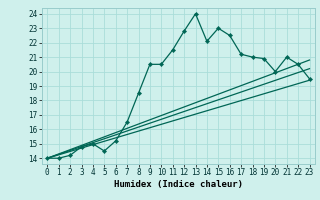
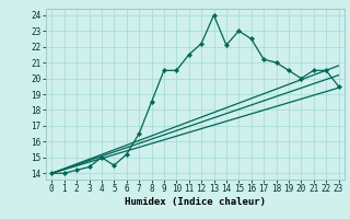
3: 14.8 -> 14.4
12: 22.8 -> 22.2
19: 20.9 -> 20.5
21: 21.0 -> 20.5
